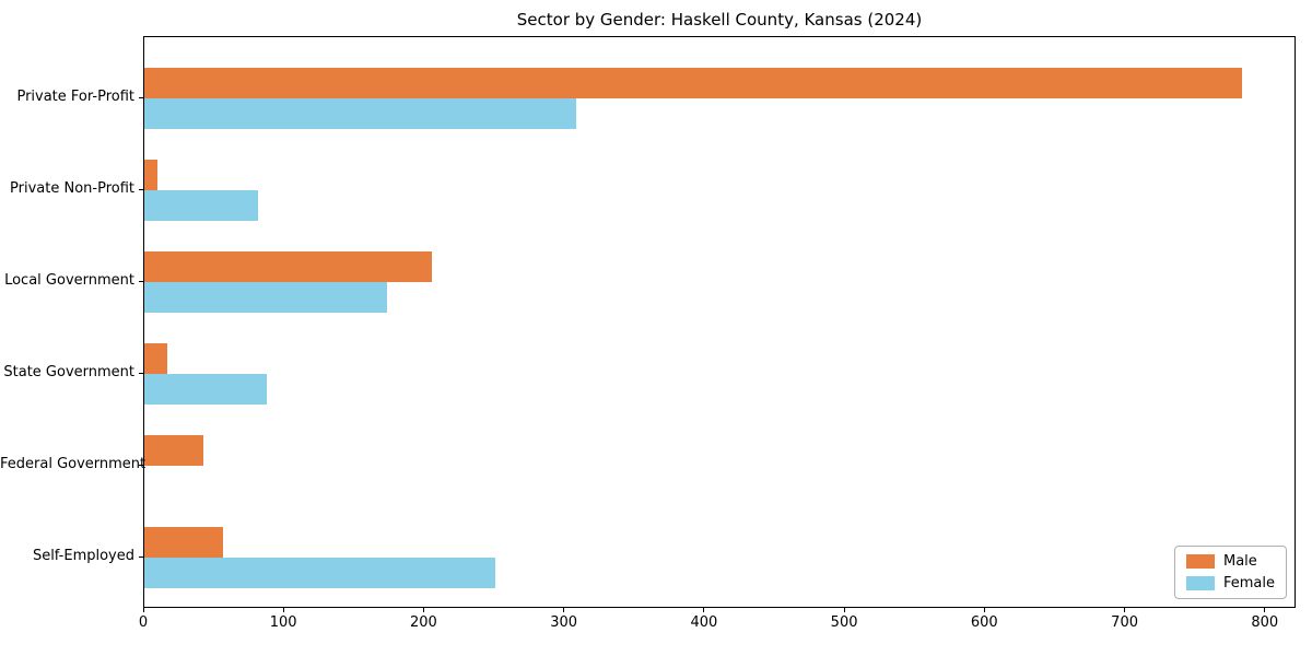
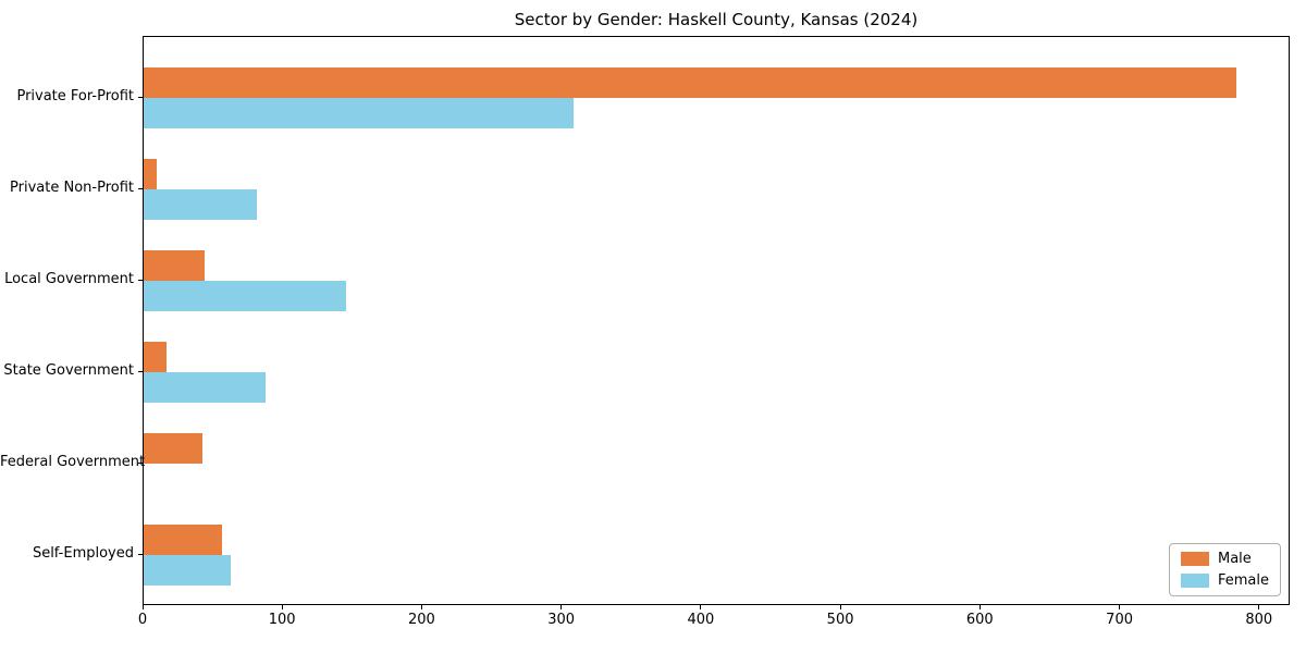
Male/Local Government: 205 -> 44
Female/Local Government: 173 -> 145
Female/Self-Employed: 250 -> 62
